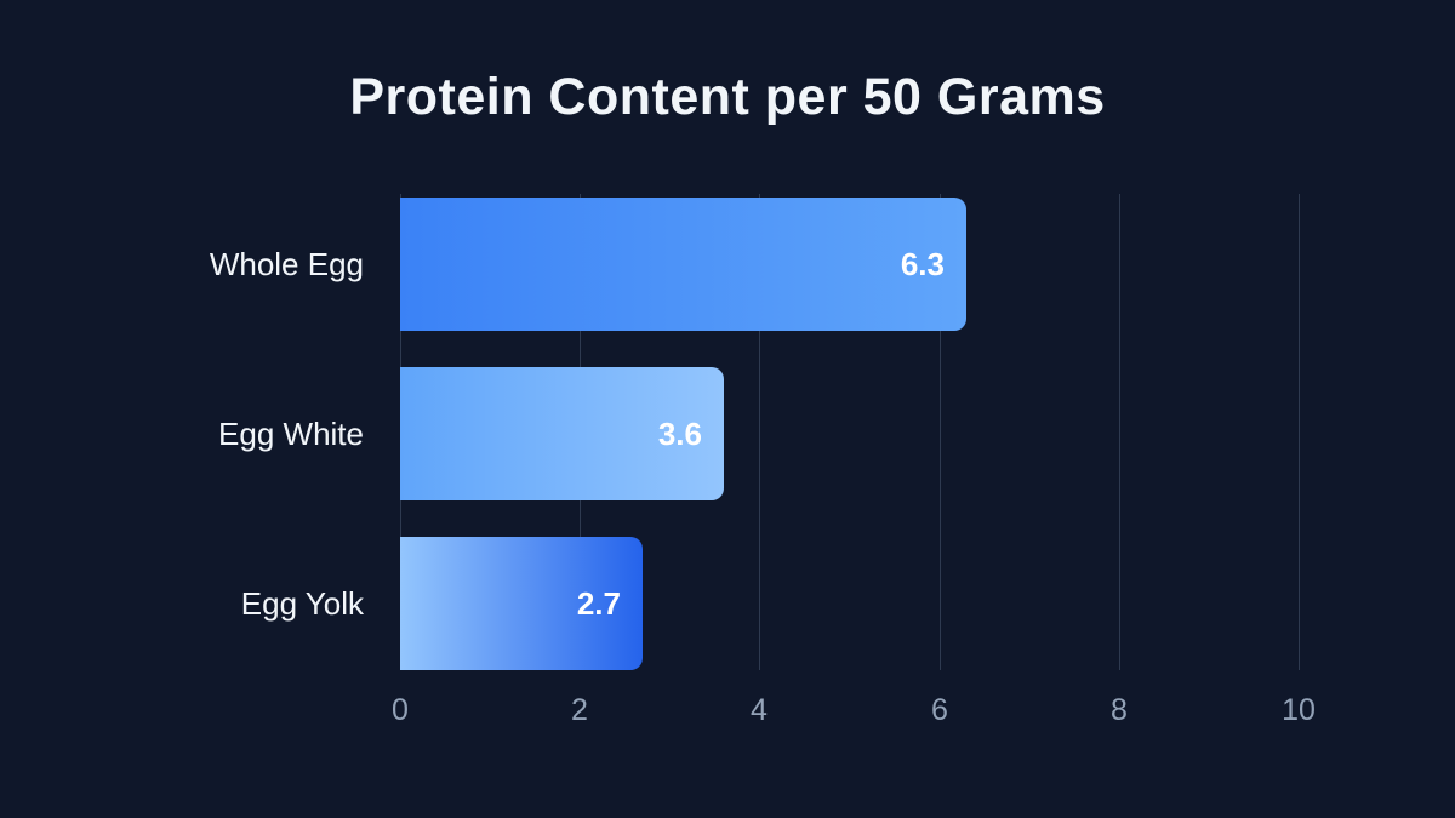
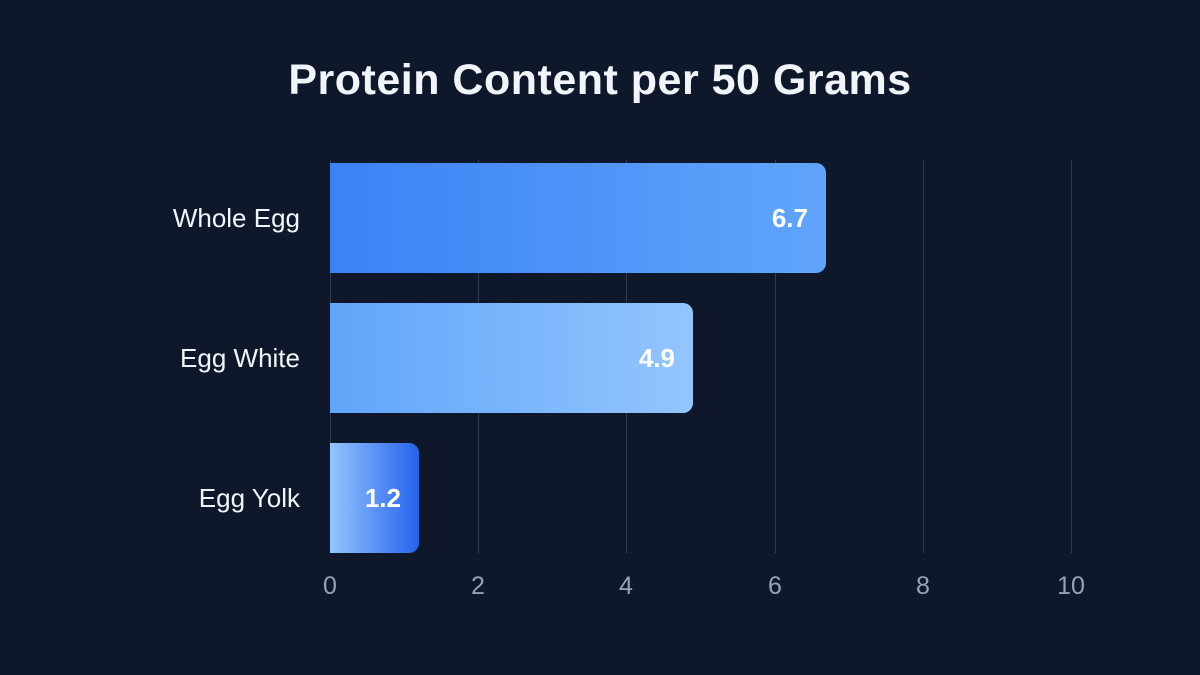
Whole Egg: 6.3 -> 6.7
Egg White: 3.6 -> 4.9
Egg Yolk: 2.7 -> 1.2
